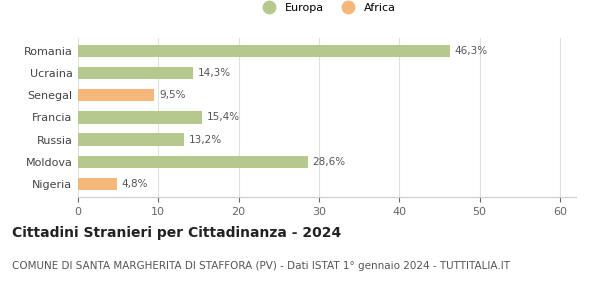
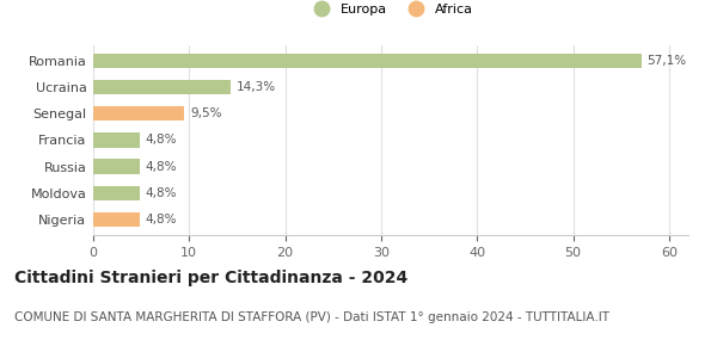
Romania: 46,3% -> 57,1%
Francia: 15,4% -> 4,8%
Russia: 13,2% -> 4,8%
Moldova: 28,6% -> 4,8%
